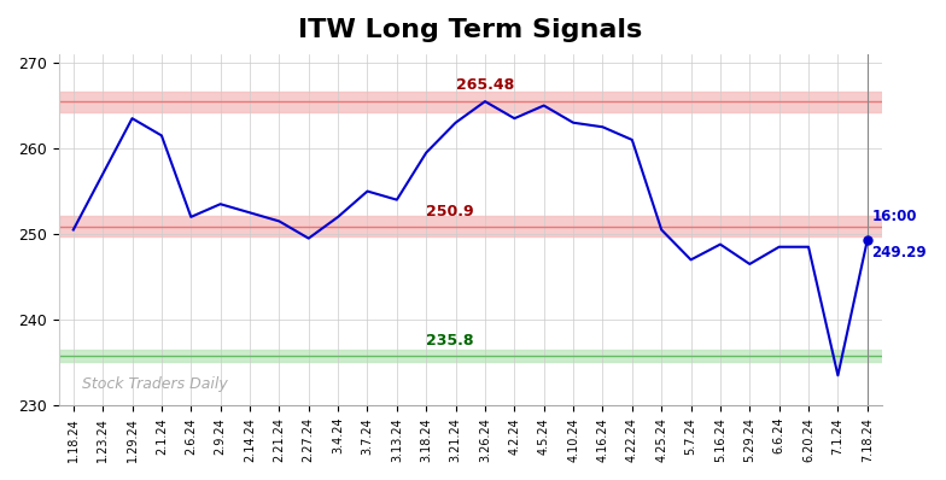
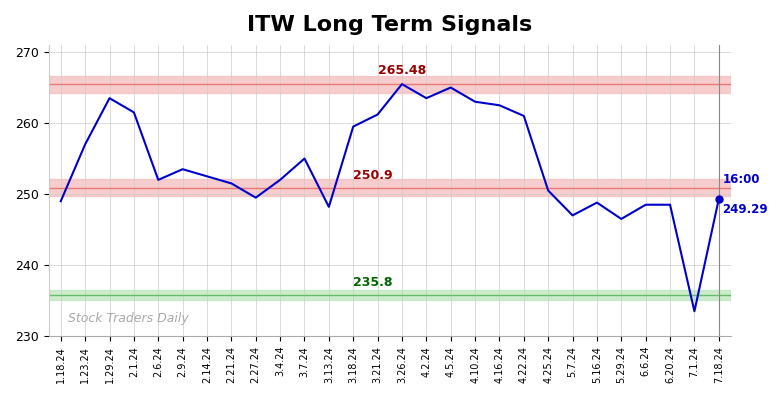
1.18.24: 250.5 -> 249.0
3.13.24: 254.0 -> 248.2
3.21.24: 263.0 -> 261.2
